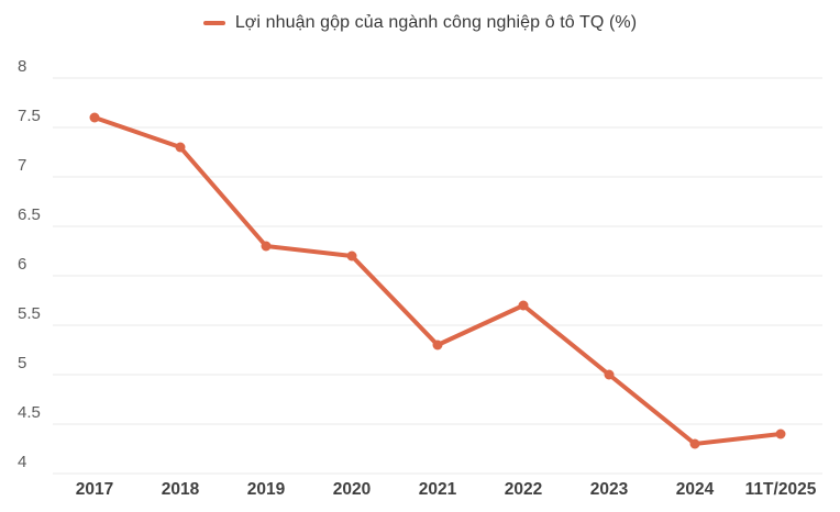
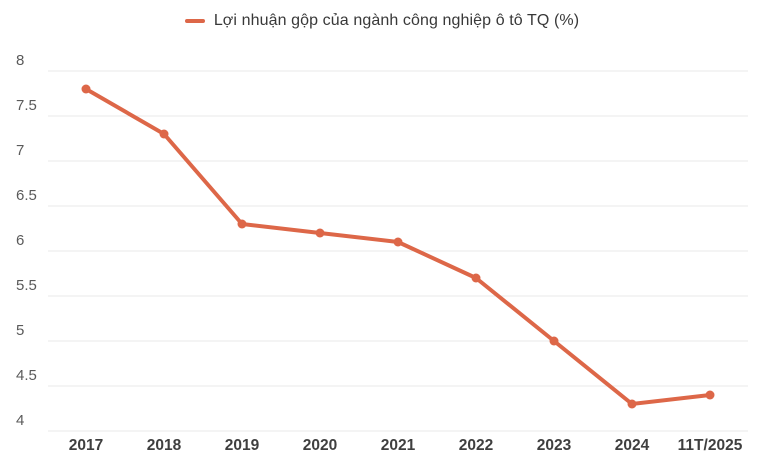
2017: 7.6 -> 7.8
2021: 5.3 -> 6.1
